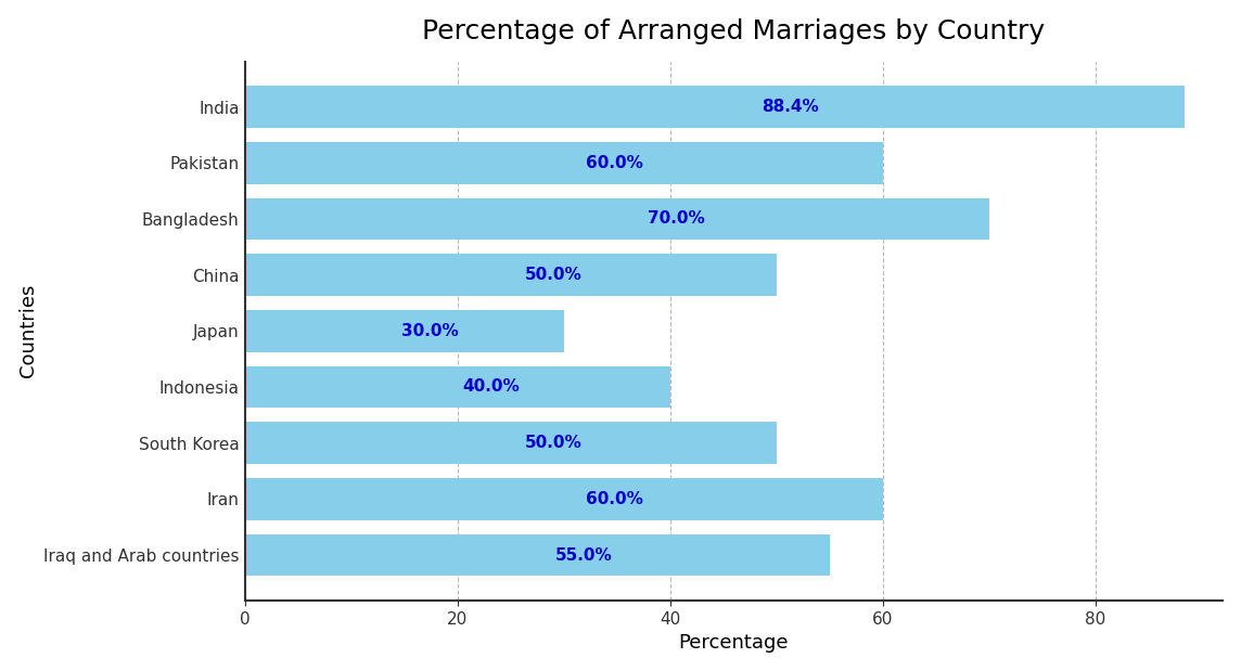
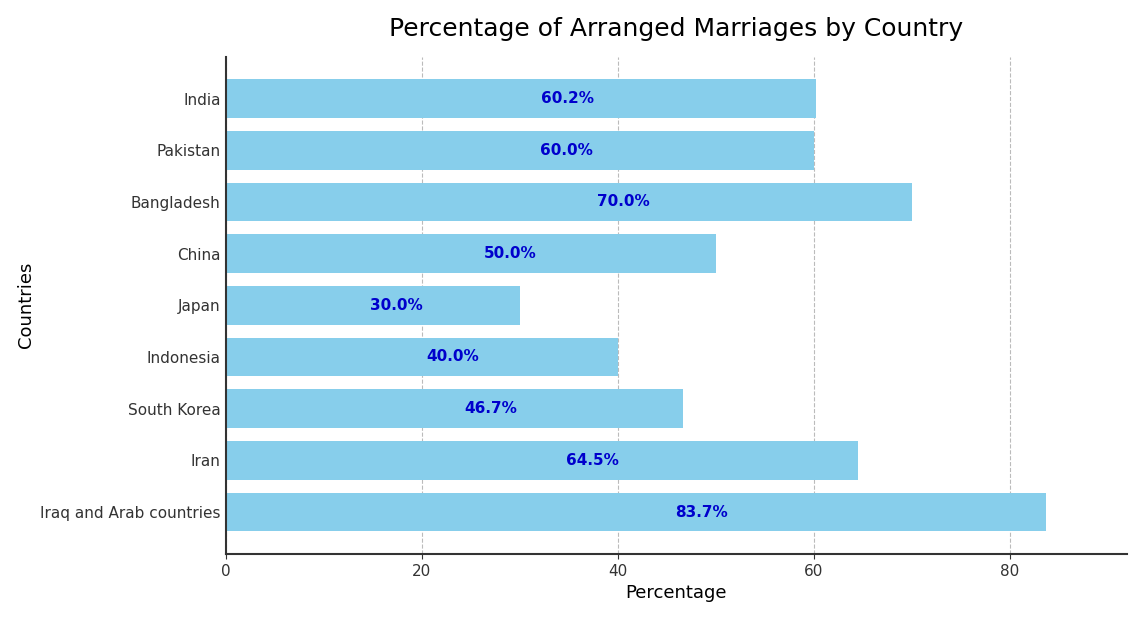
India: 88.4% -> 60.2%
South Korea: 50.0% -> 46.7%
Iran: 60.0% -> 64.5%
Iraq and Arab countries: 55.0% -> 83.7%
